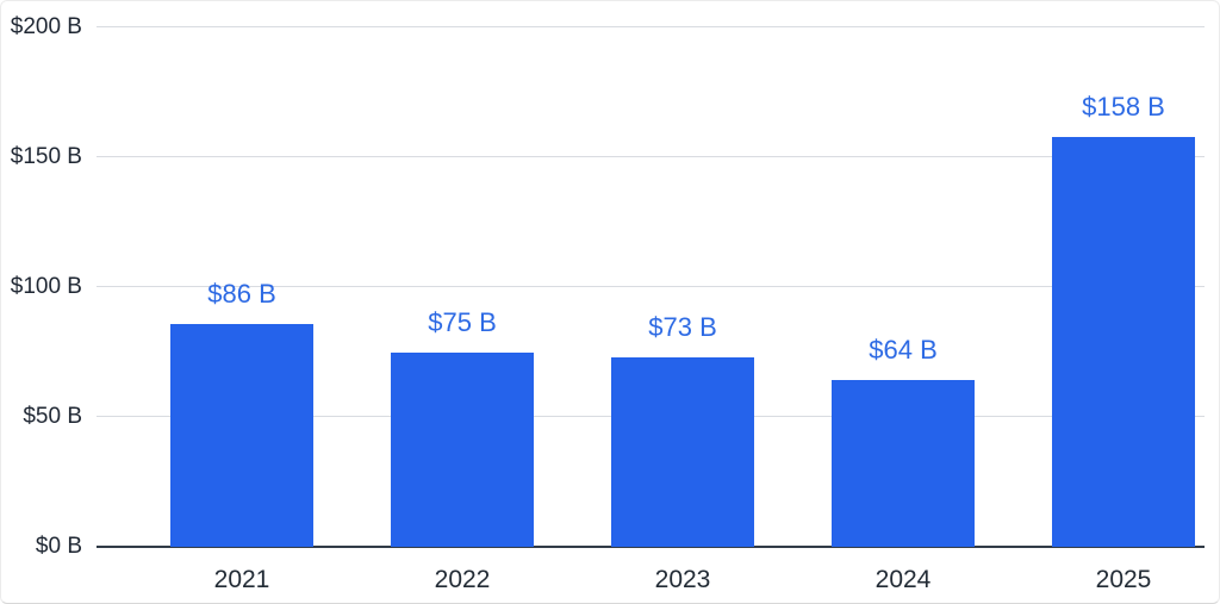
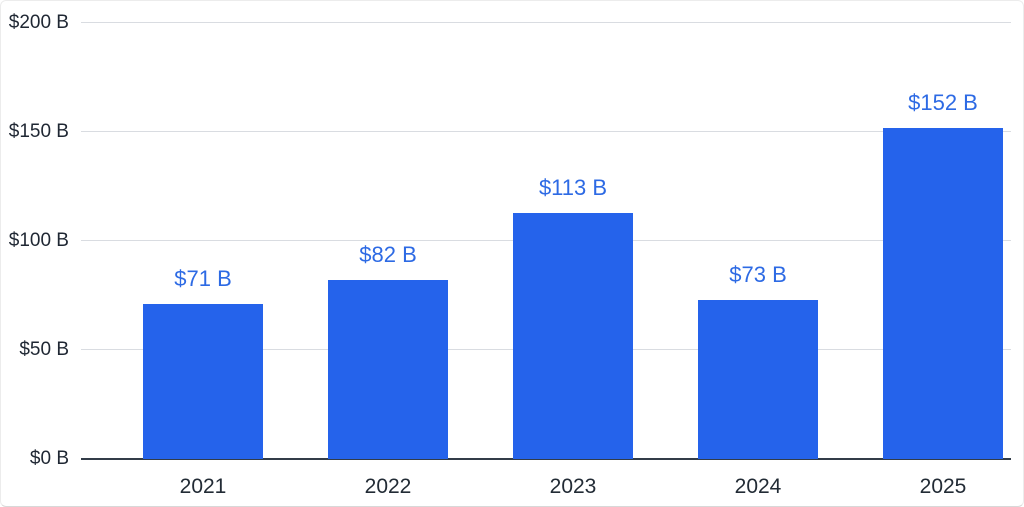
2021: $86 -> $71
2022: $75 -> $82
2023: $73 -> $113
2024: $64 -> $73
2025: $158 -> $152
